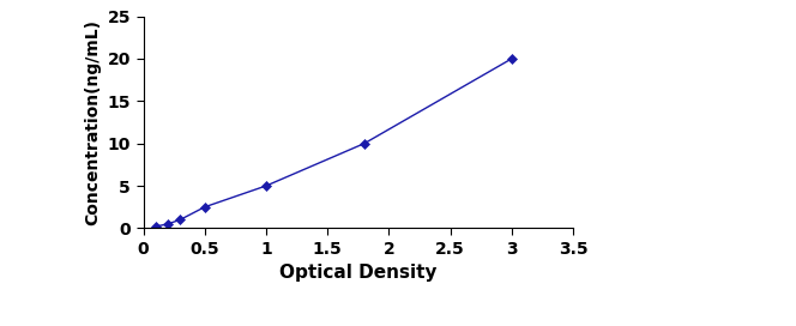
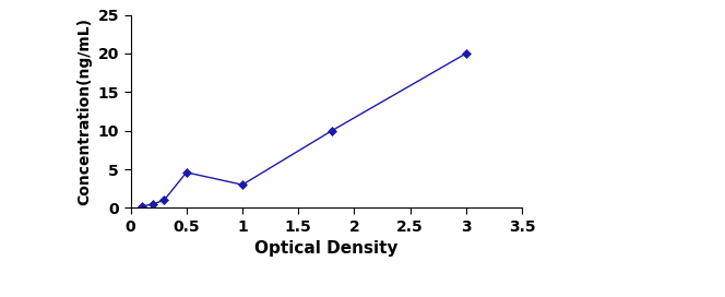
0.5: 2.5 -> 4.6
1: 5.0 -> 3.0
